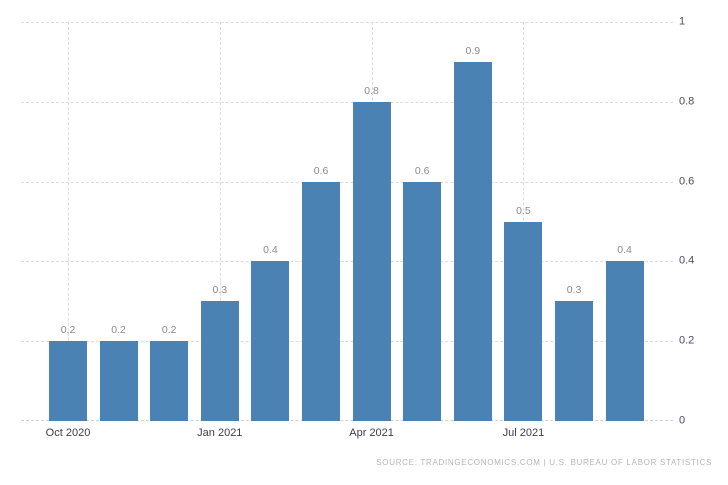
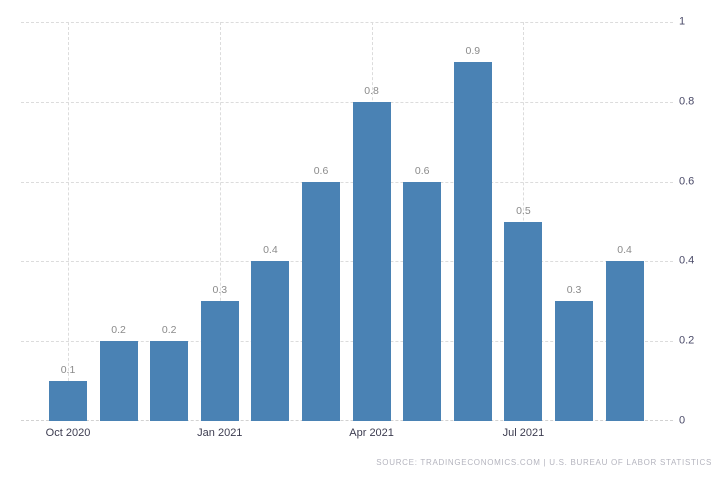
Oct 2020: 0.2 -> 0.1
